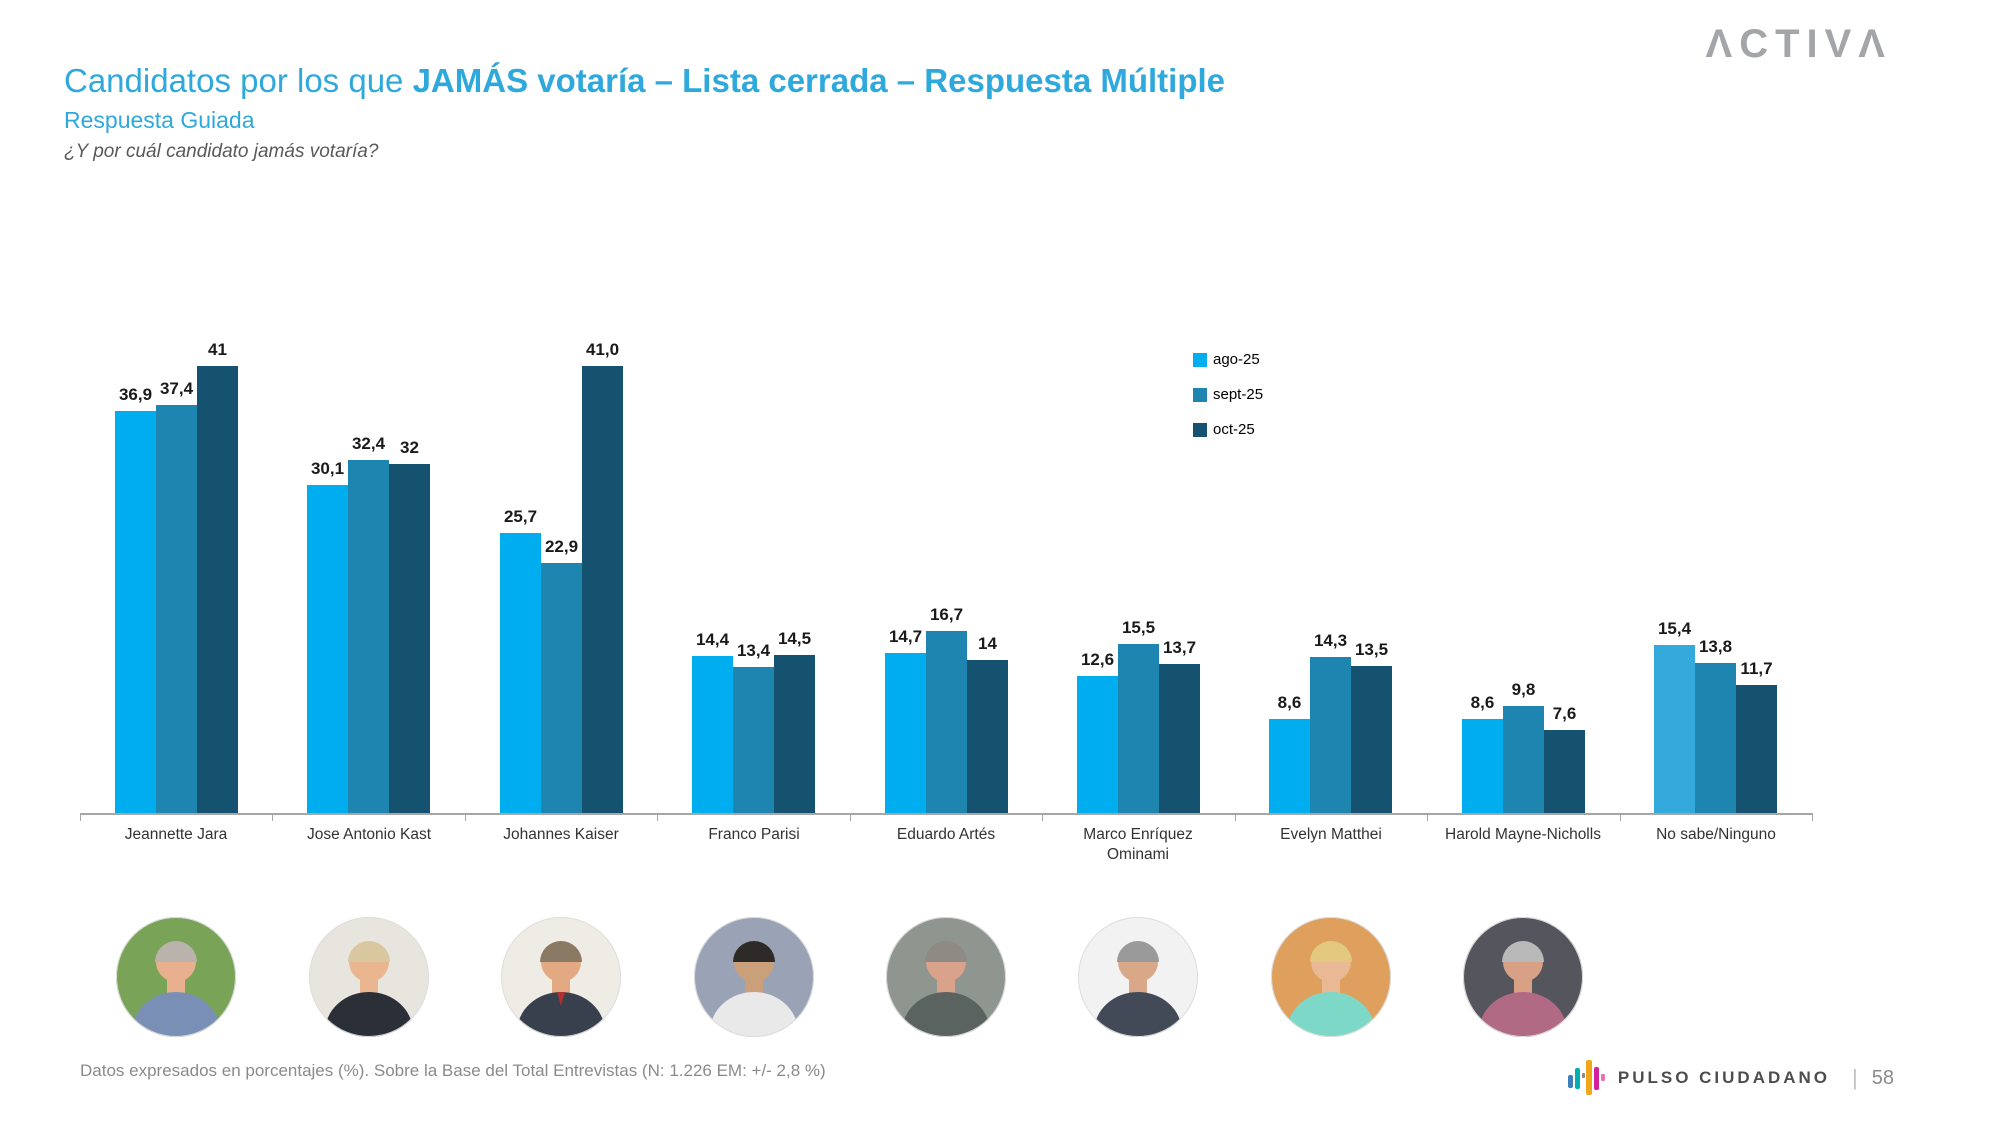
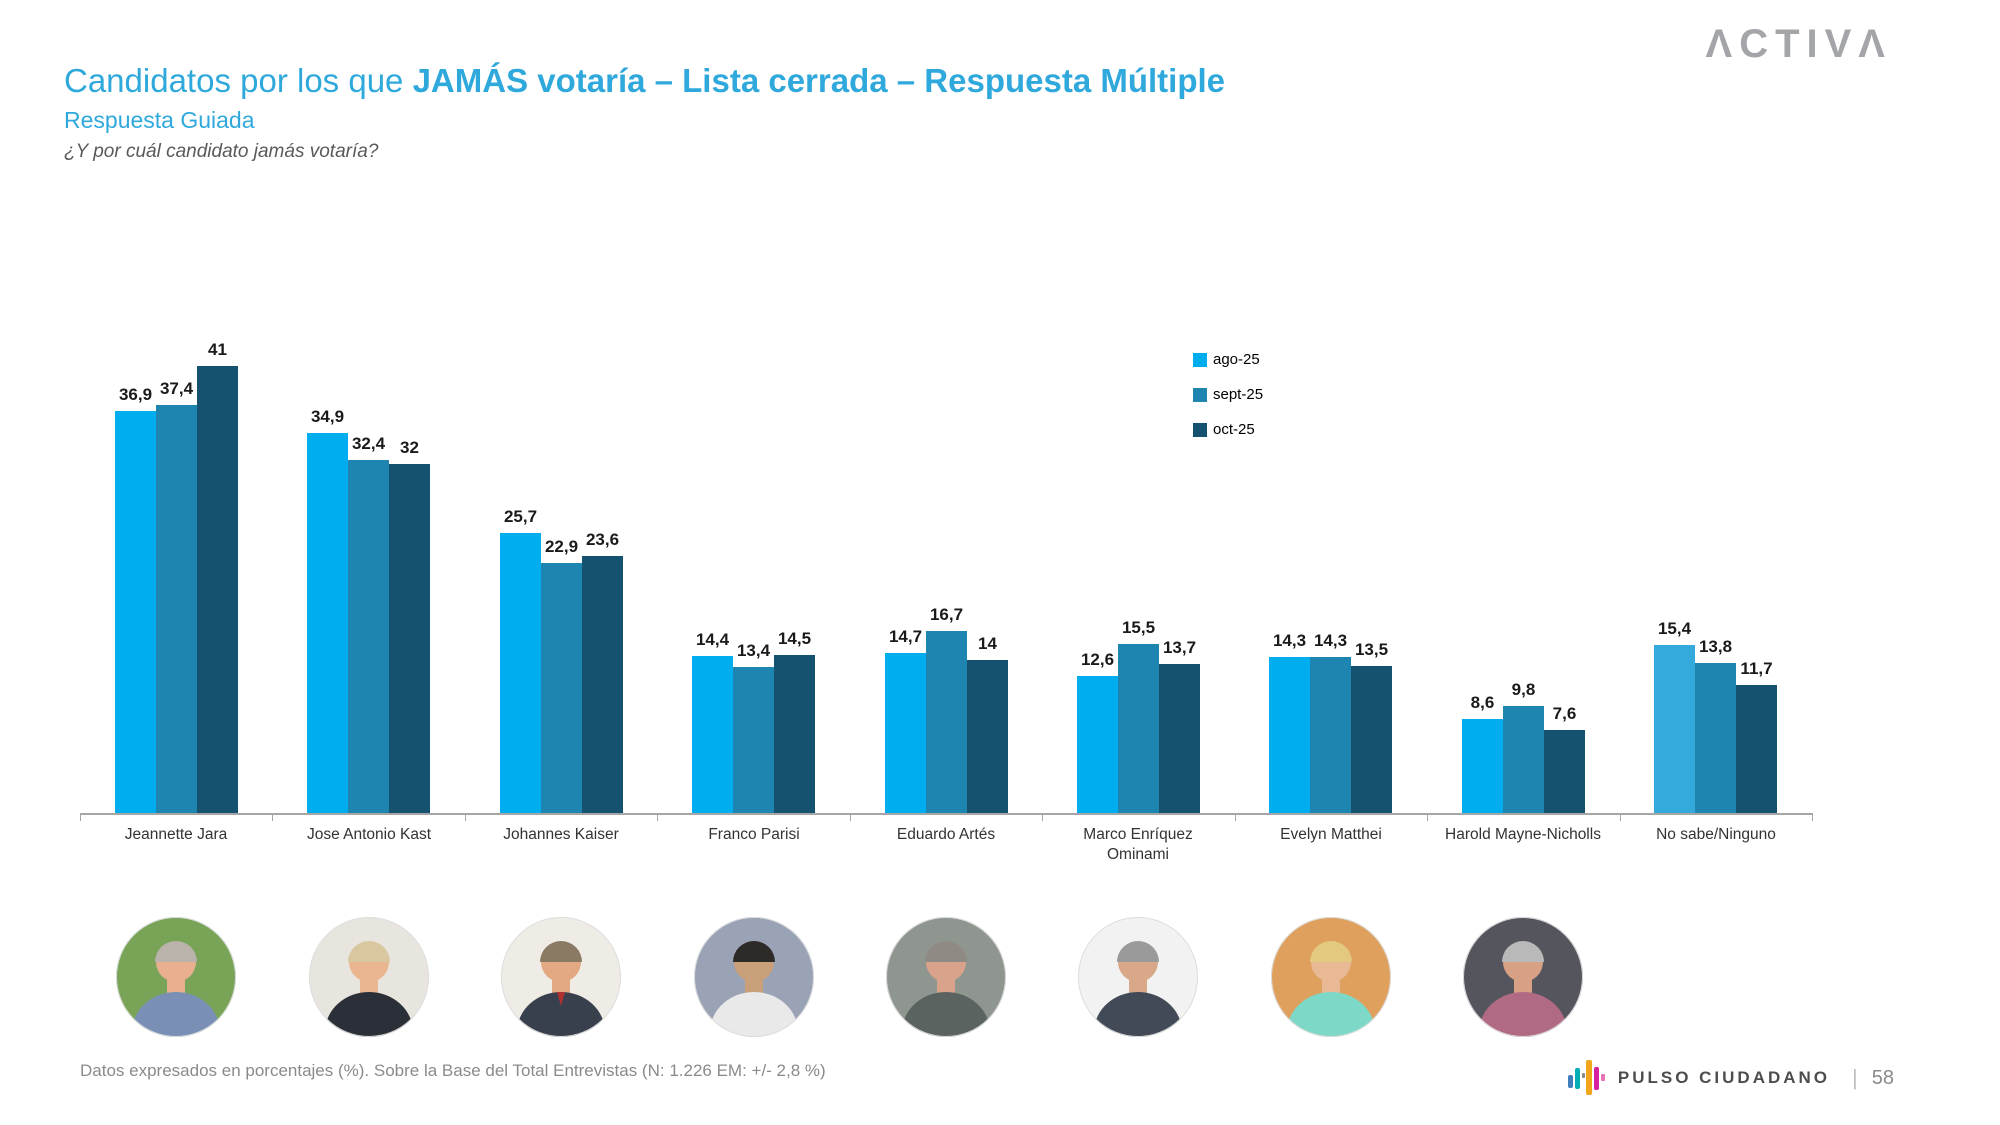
ago-25/Jose Antonio Kast: 30,1 -> 34,9
oct-25/Johannes Kaiser: 41,0 -> 23,6
ago-25/Evelyn Matthei: 8,6 -> 14,3
